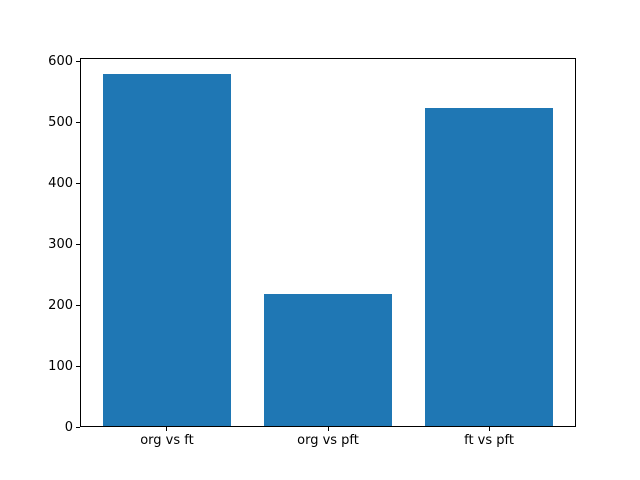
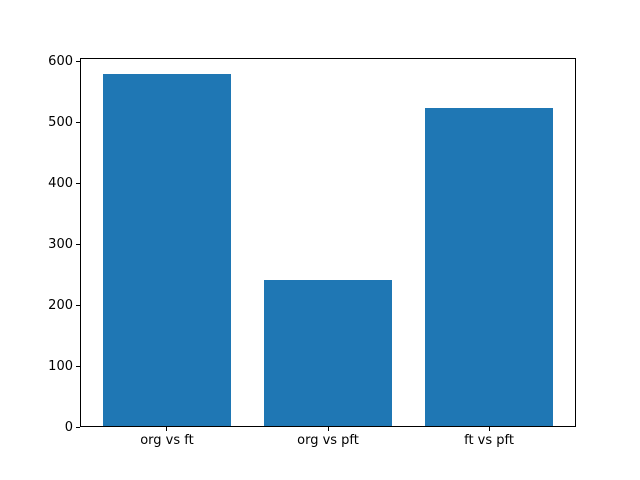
org vs pft: 220 -> 240
